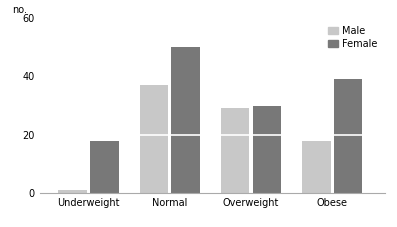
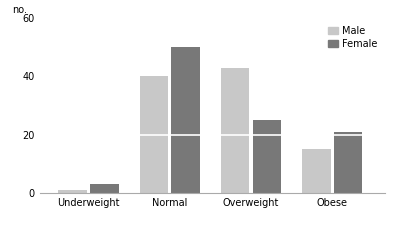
Female/Underweight: 18 -> 3
Male/Normal: 37 -> 40
Male/Overweight: 29 -> 43
Female/Overweight: 30 -> 25
Male/Obese: 18 -> 15
Female/Obese: 39 -> 21
